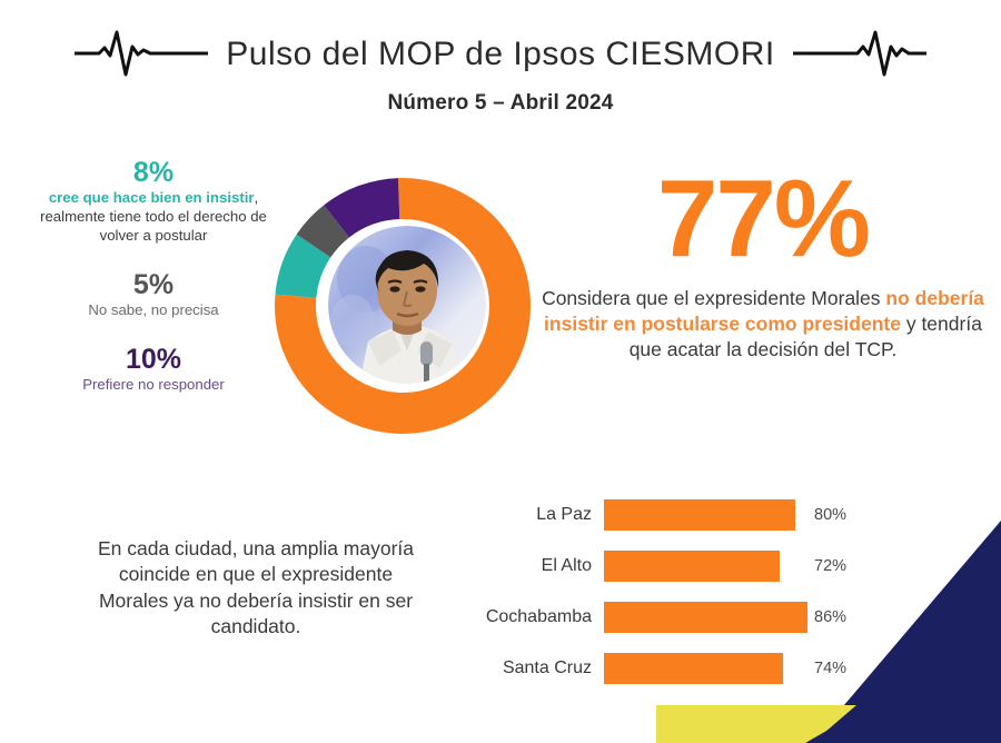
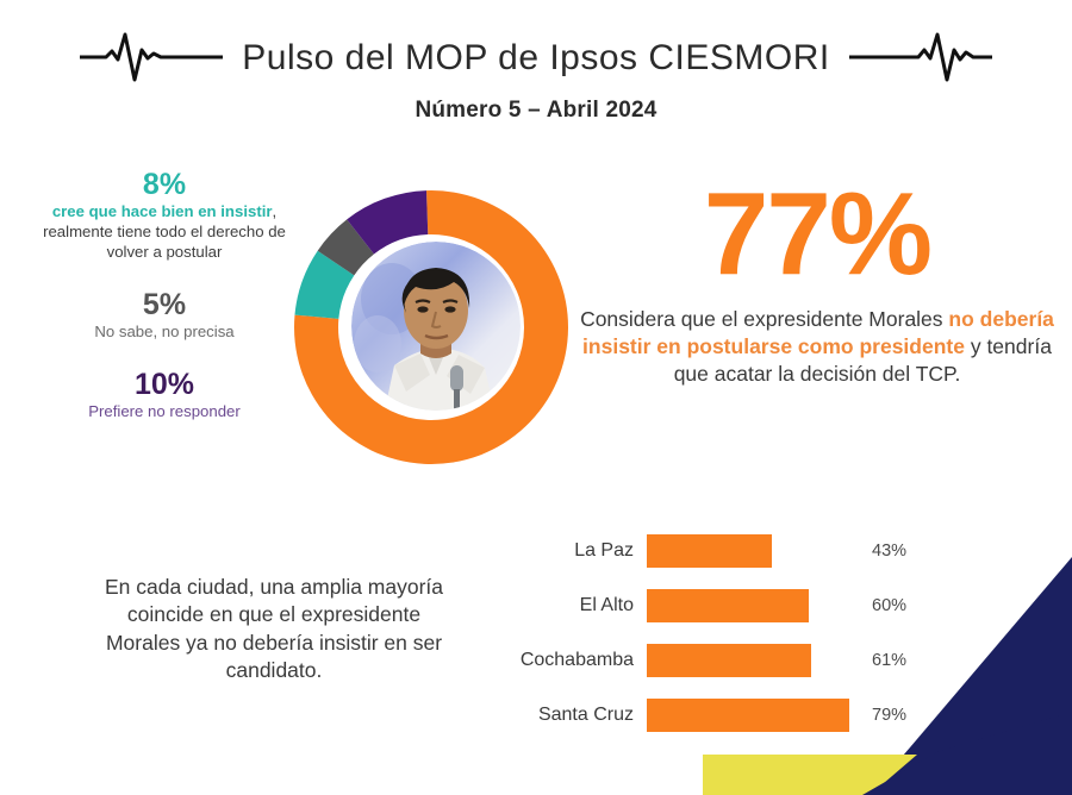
La Paz: 80% -> 43%
El Alto: 72% -> 60%
Cochabamba: 86% -> 61%
Santa Cruz: 74% -> 79%
